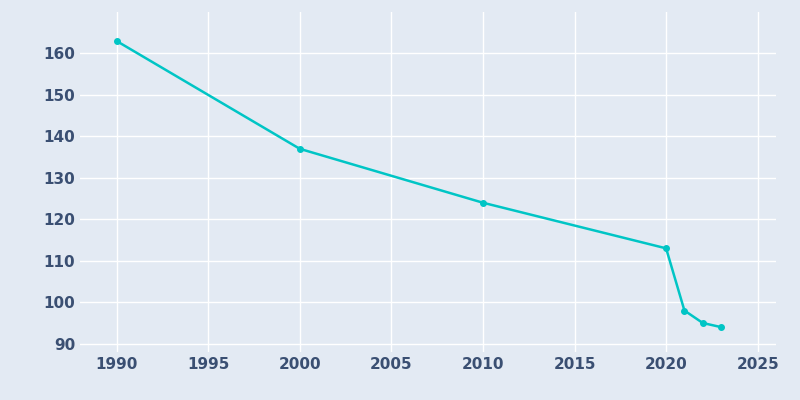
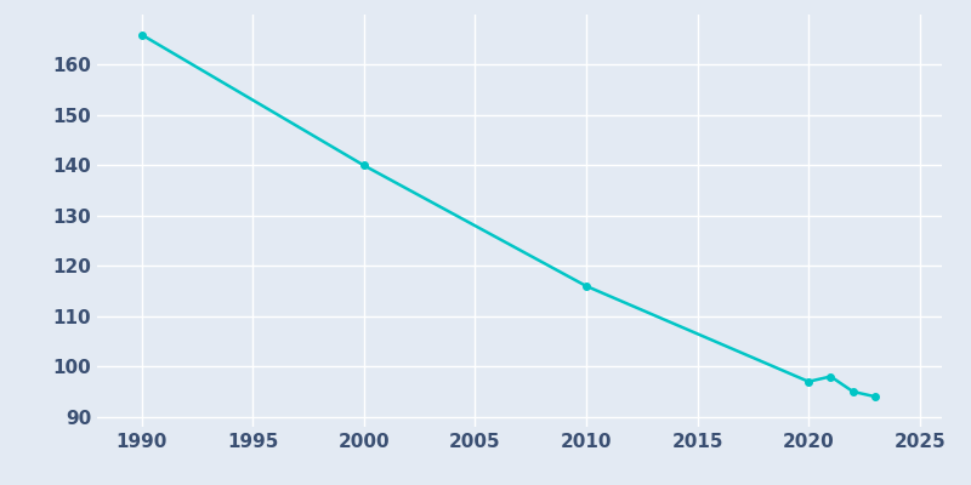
1990: 163 -> 166
2000: 137 -> 140
2010: 124 -> 116
2020: 113 -> 97
